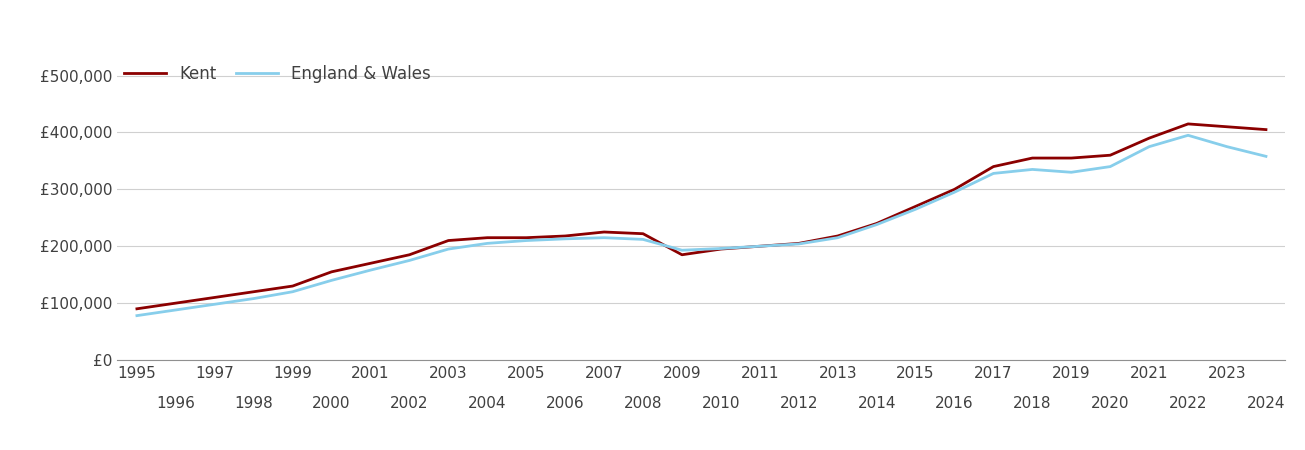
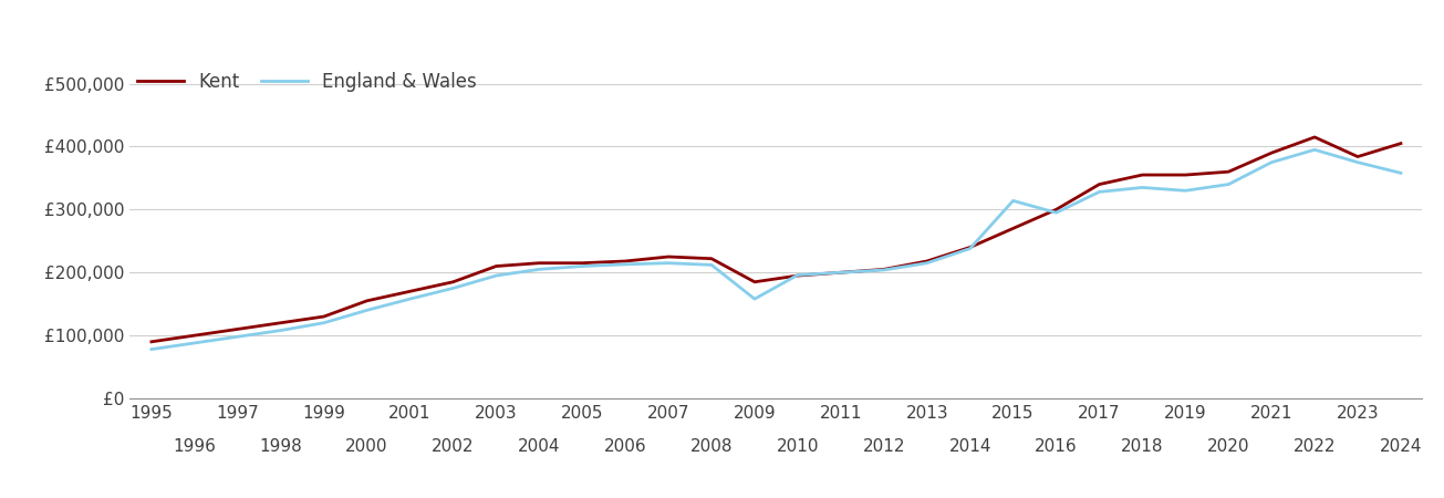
England & Wales/2009: £193,000 -> £158,000
England & Wales/2015: £265,000 -> £314,000
Kent/2023: £410,000 -> £384,000
